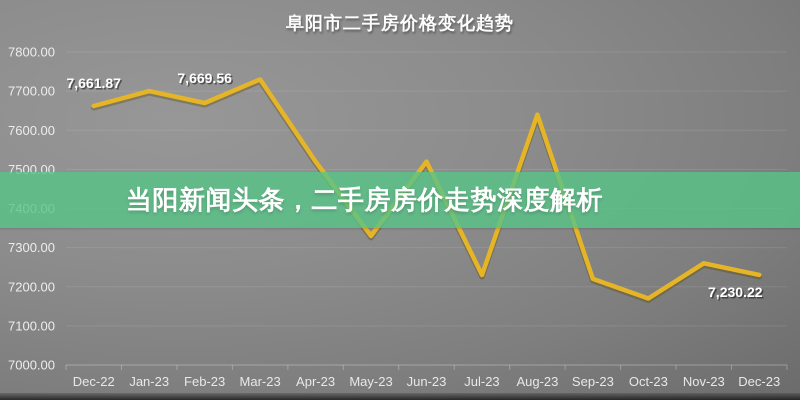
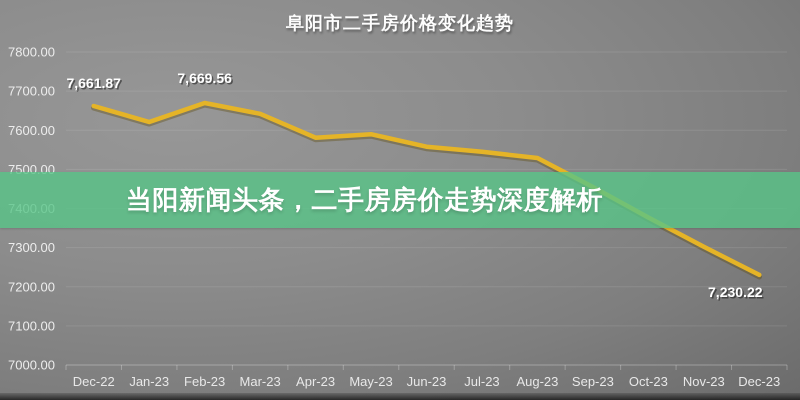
Jan-23: 7700 -> 7620
Mar-23: 7730 -> 7640
Apr-23: 7520 -> 7580
May-23: 7330 -> 7590
Jun-23: 7520 -> 7560
Jul-23: 7230 -> 7540
Aug-23: 7640 -> 7530
Sep-23: 7220 -> 7460
Oct-23: 7170 -> 7380
Nov-23: 7260 -> 7300
